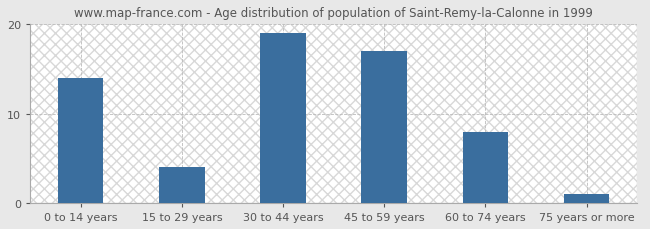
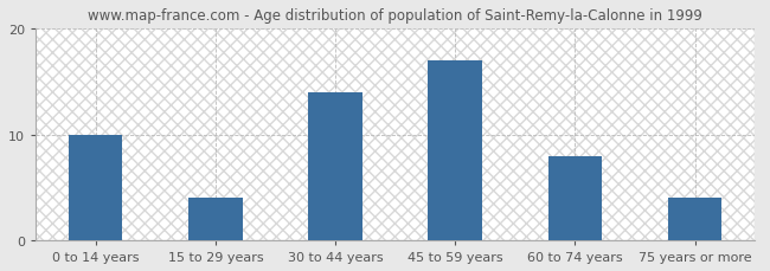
0 to 14 years: 14 -> 10
30 to 44 years: 19 -> 14
75 years or more: 1 -> 4
